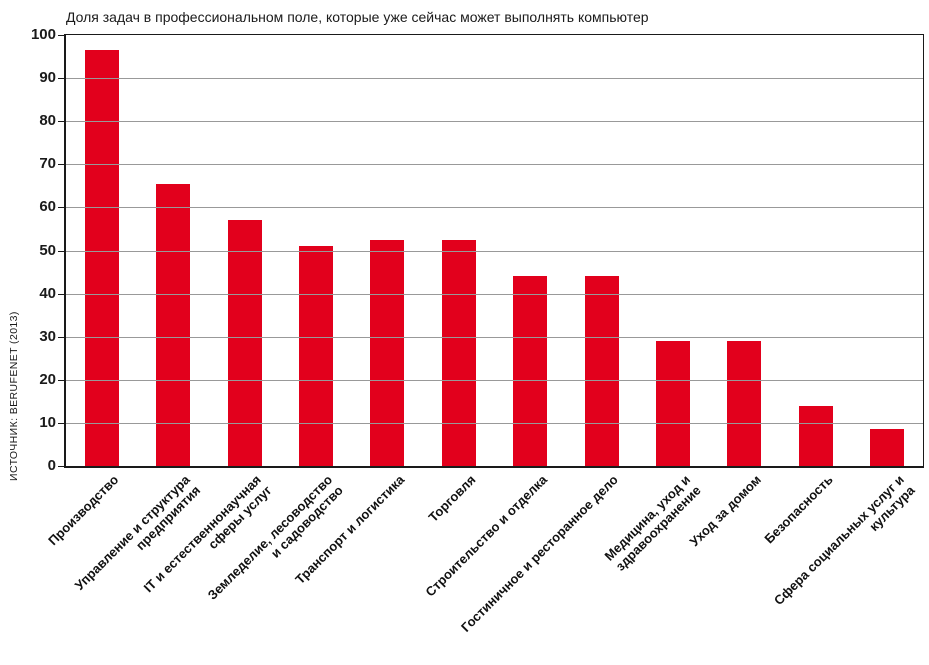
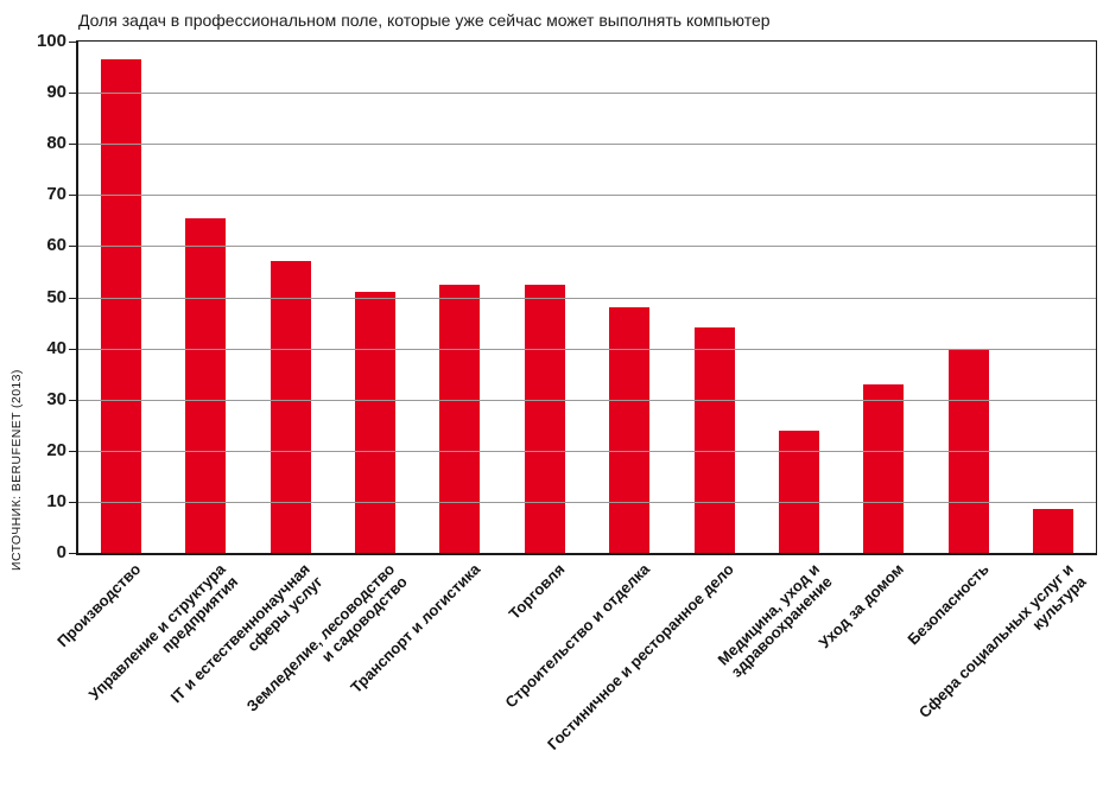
Строительство и отделка: 44 -> 48
Медицина, уход и здравоохранение: 29 -> 24
Уход за домом: 29 -> 33
Безопасность: 14 -> 40
